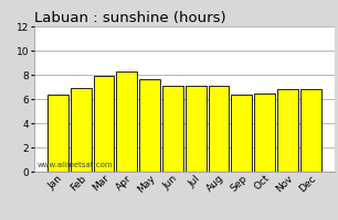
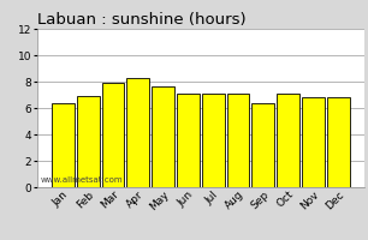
Oct: 6.5 -> 7.1
